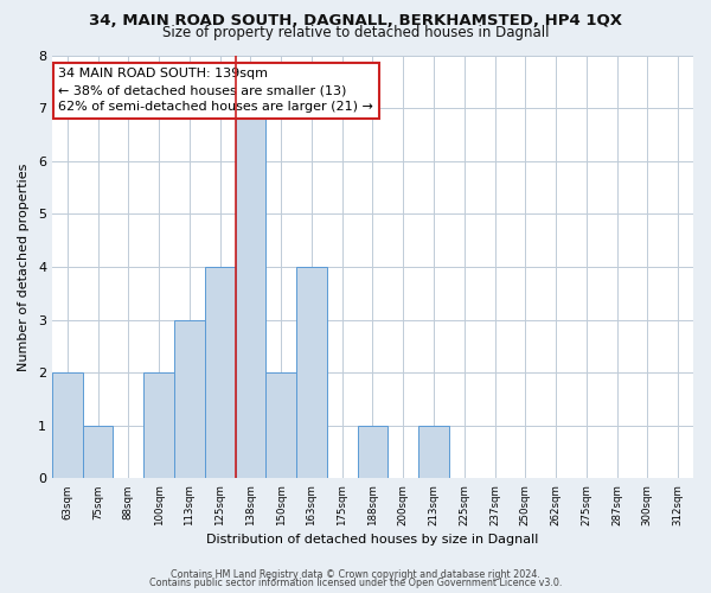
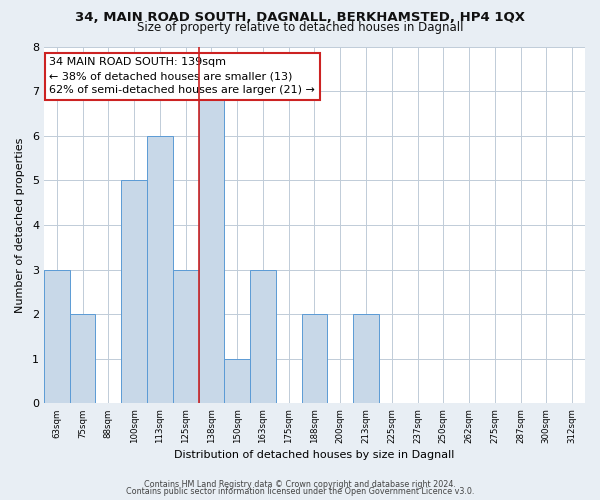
63sqm: 2 -> 3
75sqm: 1 -> 2
100sqm: 2 -> 5
113sqm: 3 -> 6
125sqm: 4 -> 3
150sqm: 2 -> 1
163sqm: 4 -> 3
188sqm: 1 -> 2
213sqm: 1 -> 2
